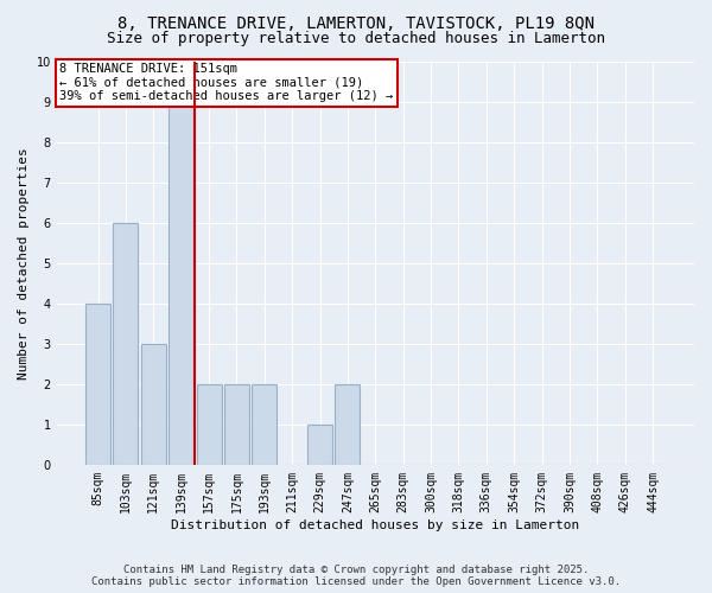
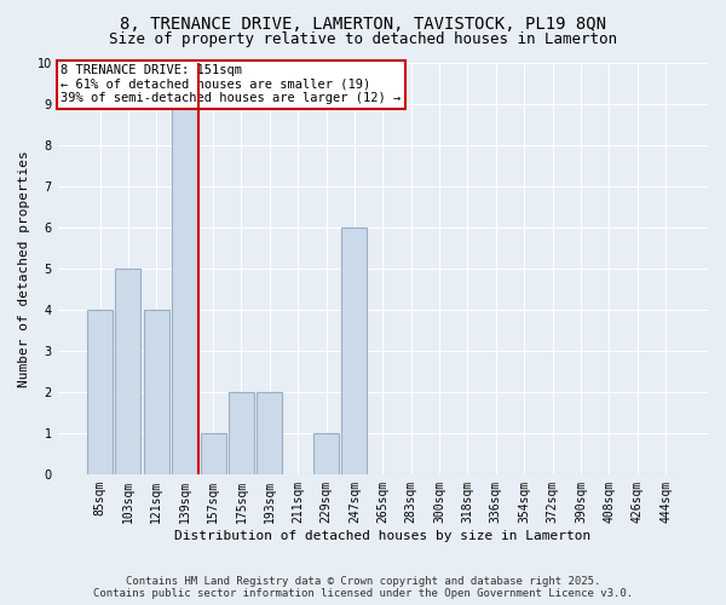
103sqm: 6 -> 5
121sqm: 3 -> 4
157sqm: 2 -> 1
247sqm: 2 -> 6
